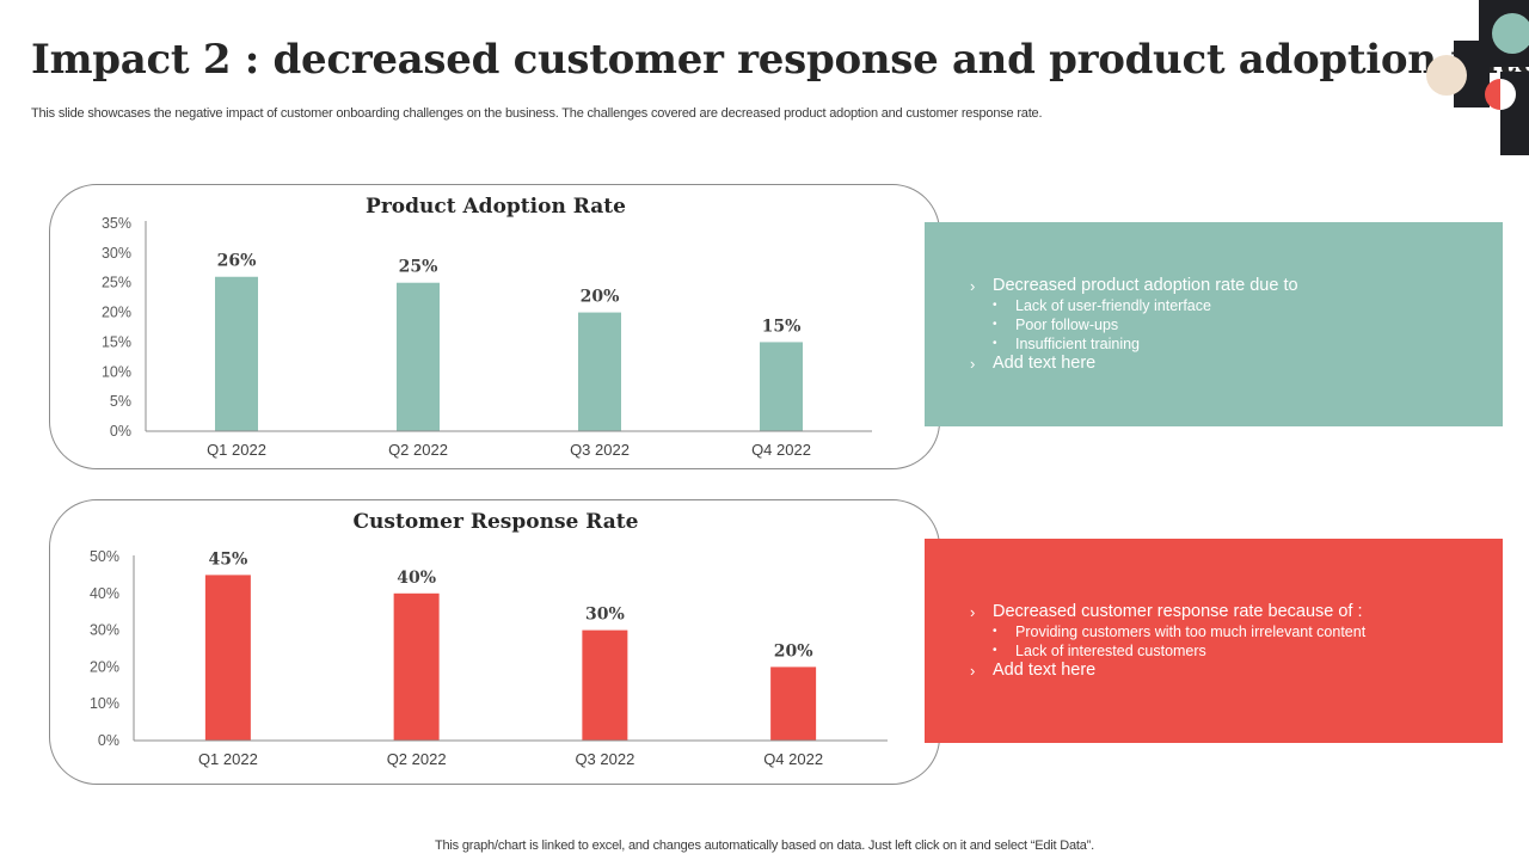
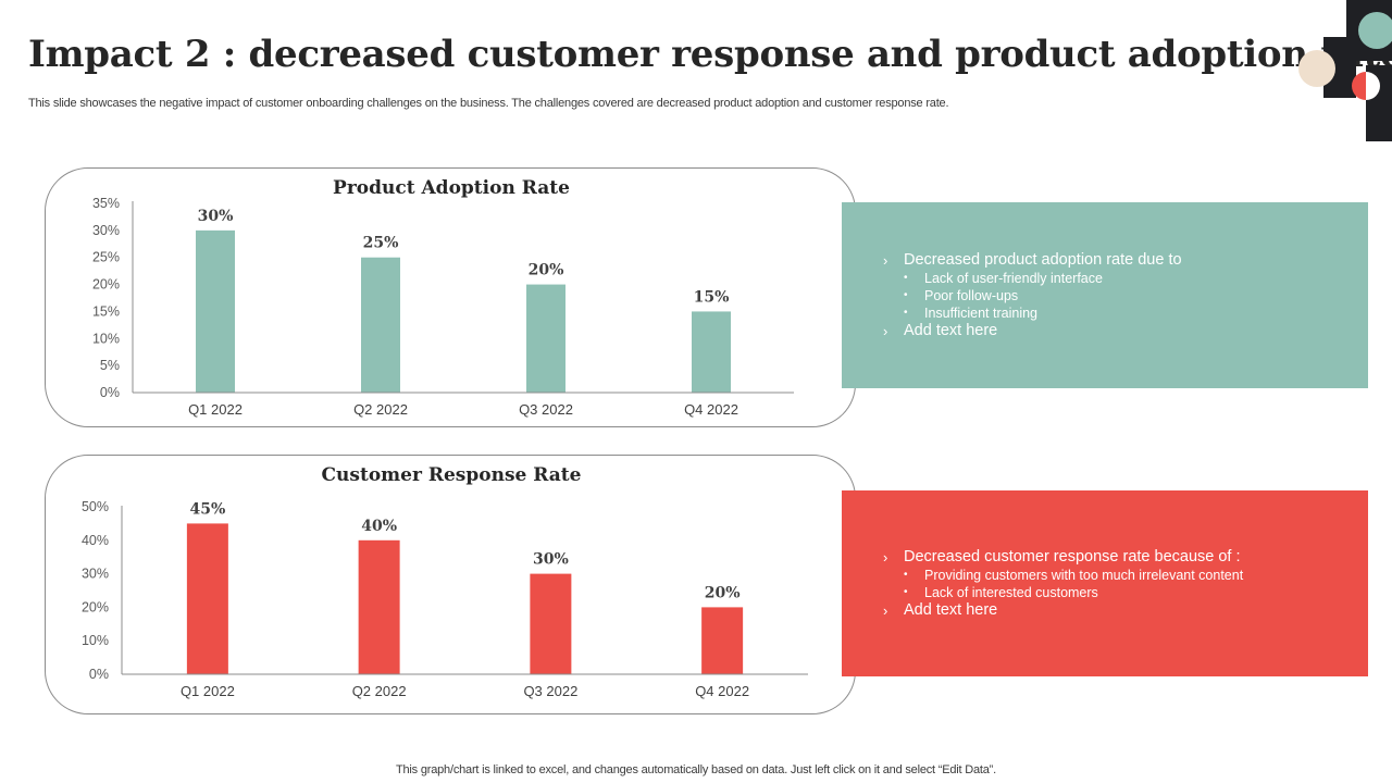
Product Adoption Rate/Q1 2022: 26% -> 30%
